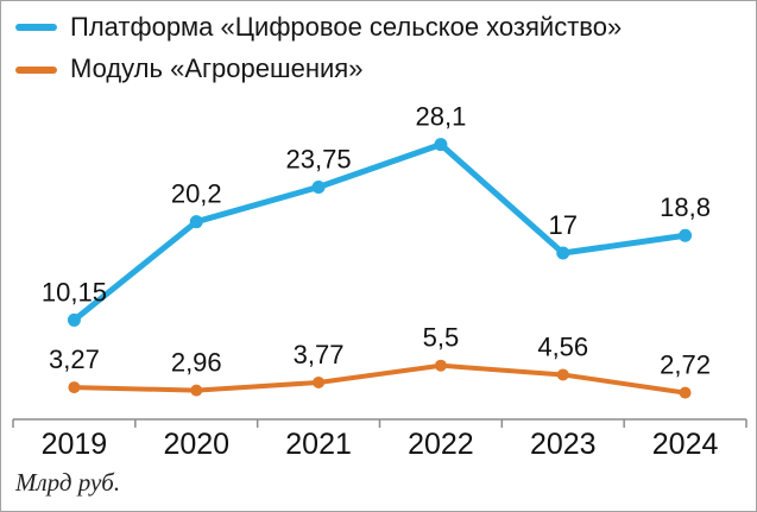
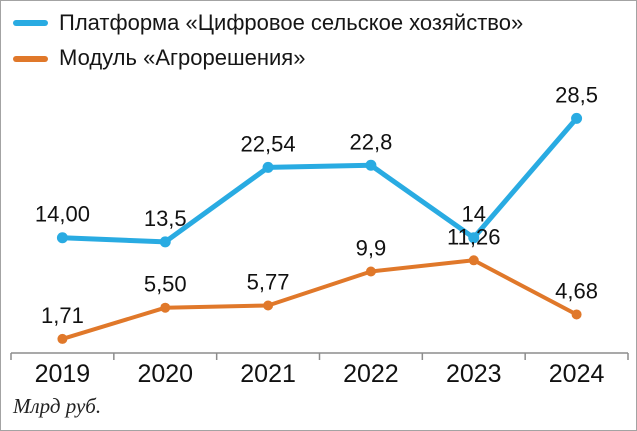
Платформа «Цифровое сельское хозяйство»/2019: 10,15 -> 14,00
Модуль «Агрорешения»/2019: 3,27 -> 1,71
Платформа «Цифровое сельское хозяйство»/2020: 20,2 -> 13,5
Модуль «Агрорешения»/2020: 2,96 -> 5,50
Платформа «Цифровое сельское хозяйство»/2021: 23,75 -> 22,54
Модуль «Агрорешения»/2021: 3,77 -> 5,77
Платформа «Цифровое сельское хозяйство»/2022: 28,1 -> 22,8
Модуль «Агрорешения»/2022: 5,5 -> 9,9
Платформа «Цифровое сельское хозяйство»/2023: 17 -> 14
Модуль «Агрорешения»/2023: 4,56 -> 11,26
Платформа «Цифровое сельское хозяйство»/2024: 18,8 -> 28,5
Модуль «Агрорешения»/2024: 2,72 -> 4,68
